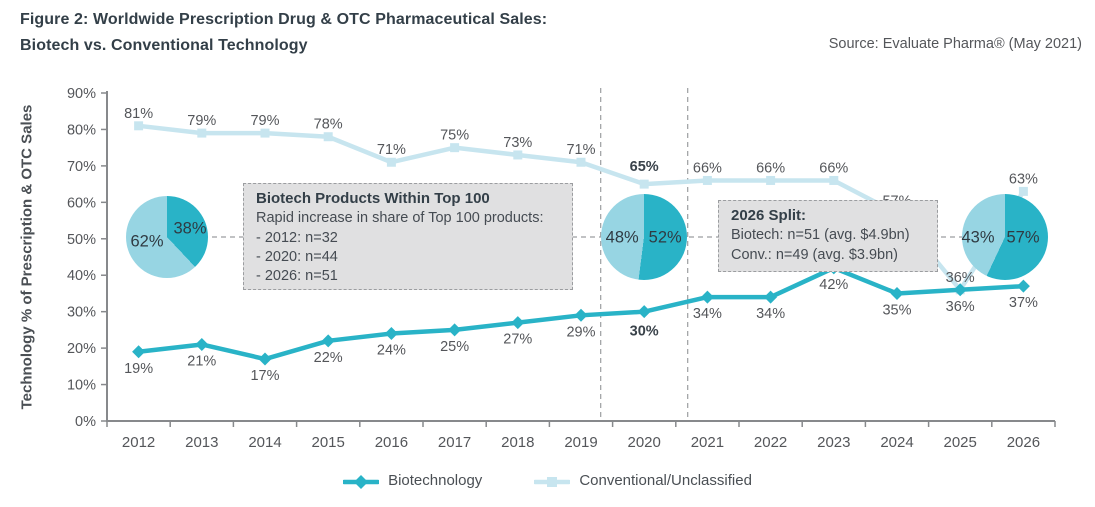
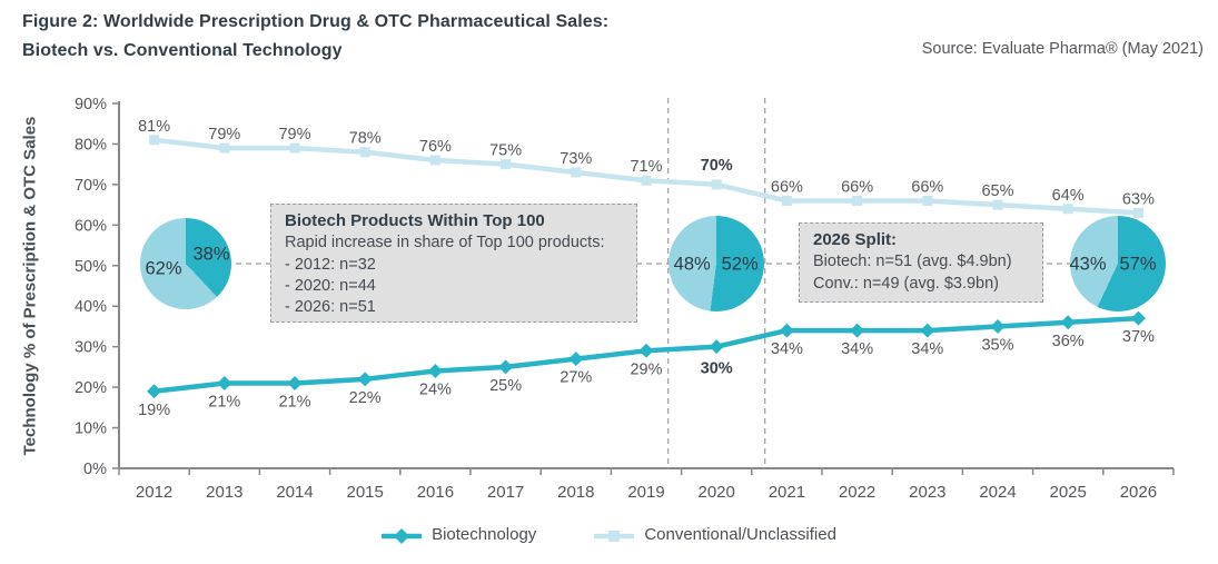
Biotechnology/2014: 17% -> 21%
Conventional/Unclassified/2016: 71% -> 76%
Conventional/Unclassified/2020: 65% -> 70%
Biotechnology/2023: 42% -> 34%
Conventional/Unclassified/2024: 57% -> 65%
Conventional/Unclassified/2025: 36% -> 64%
